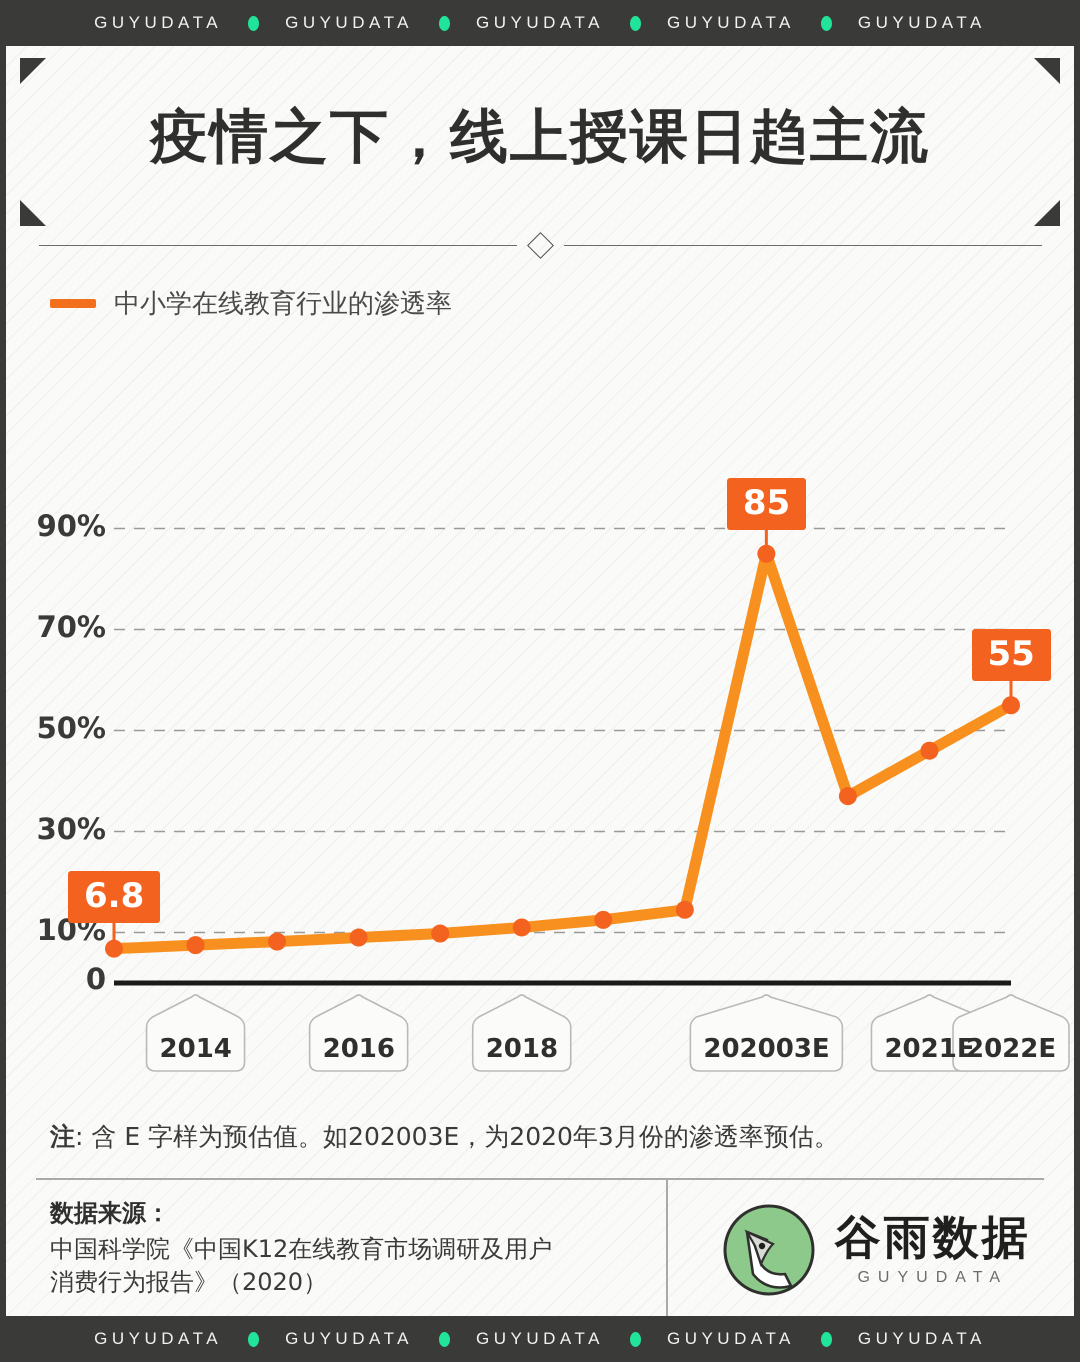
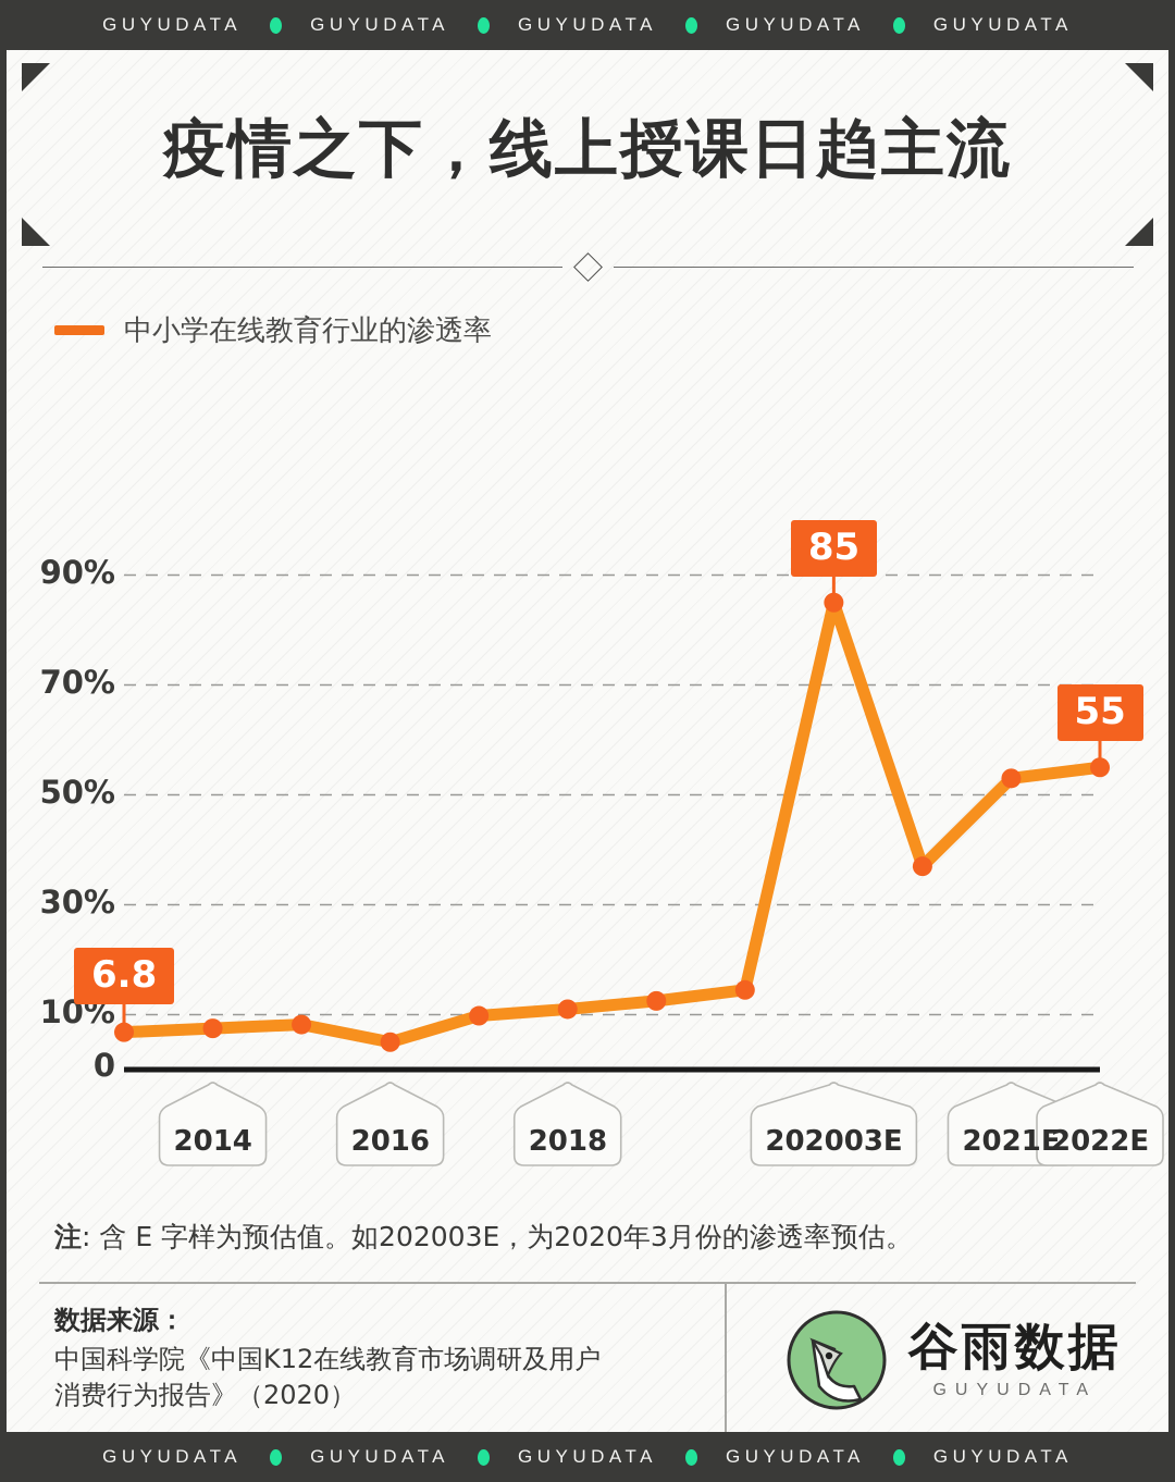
2016: 9% -> 5%
2021E: 46% -> 53%
